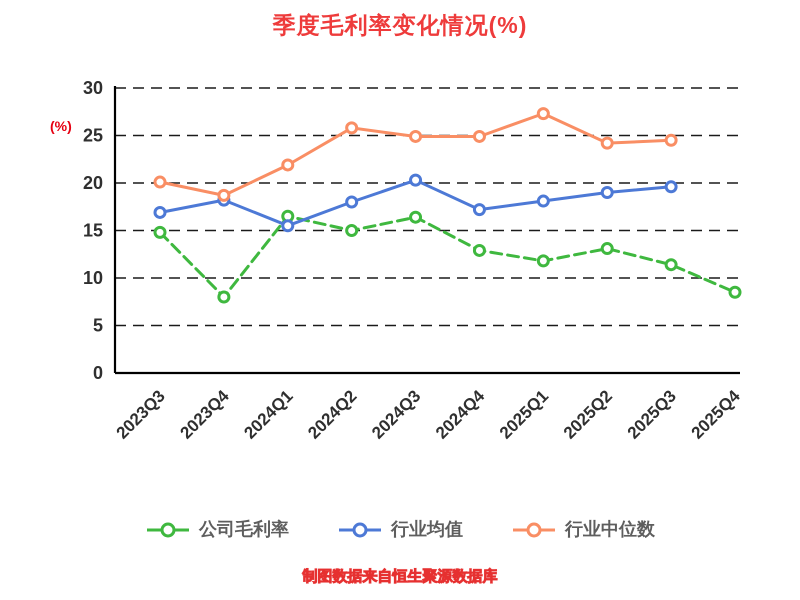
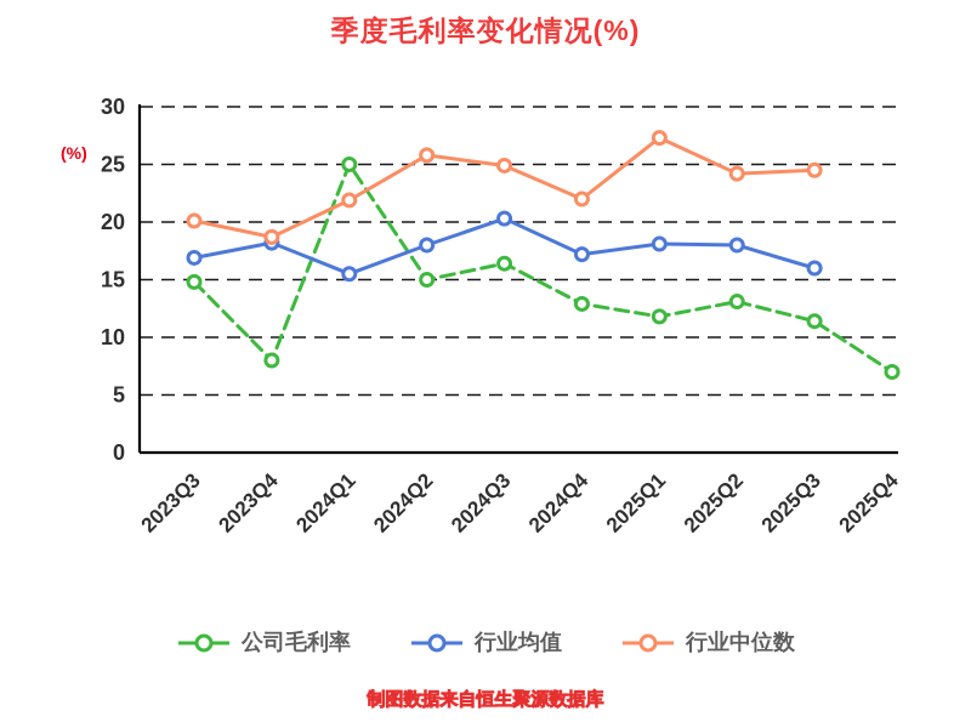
公司毛利率/2024Q1: 16 -> 25
行业中位数/2024Q4: 25 -> 22
行业均值/2025Q2: 19 -> 18
行业均值/2025Q3: 20 -> 16
公司毛利率/2025Q4: 8 -> 7
